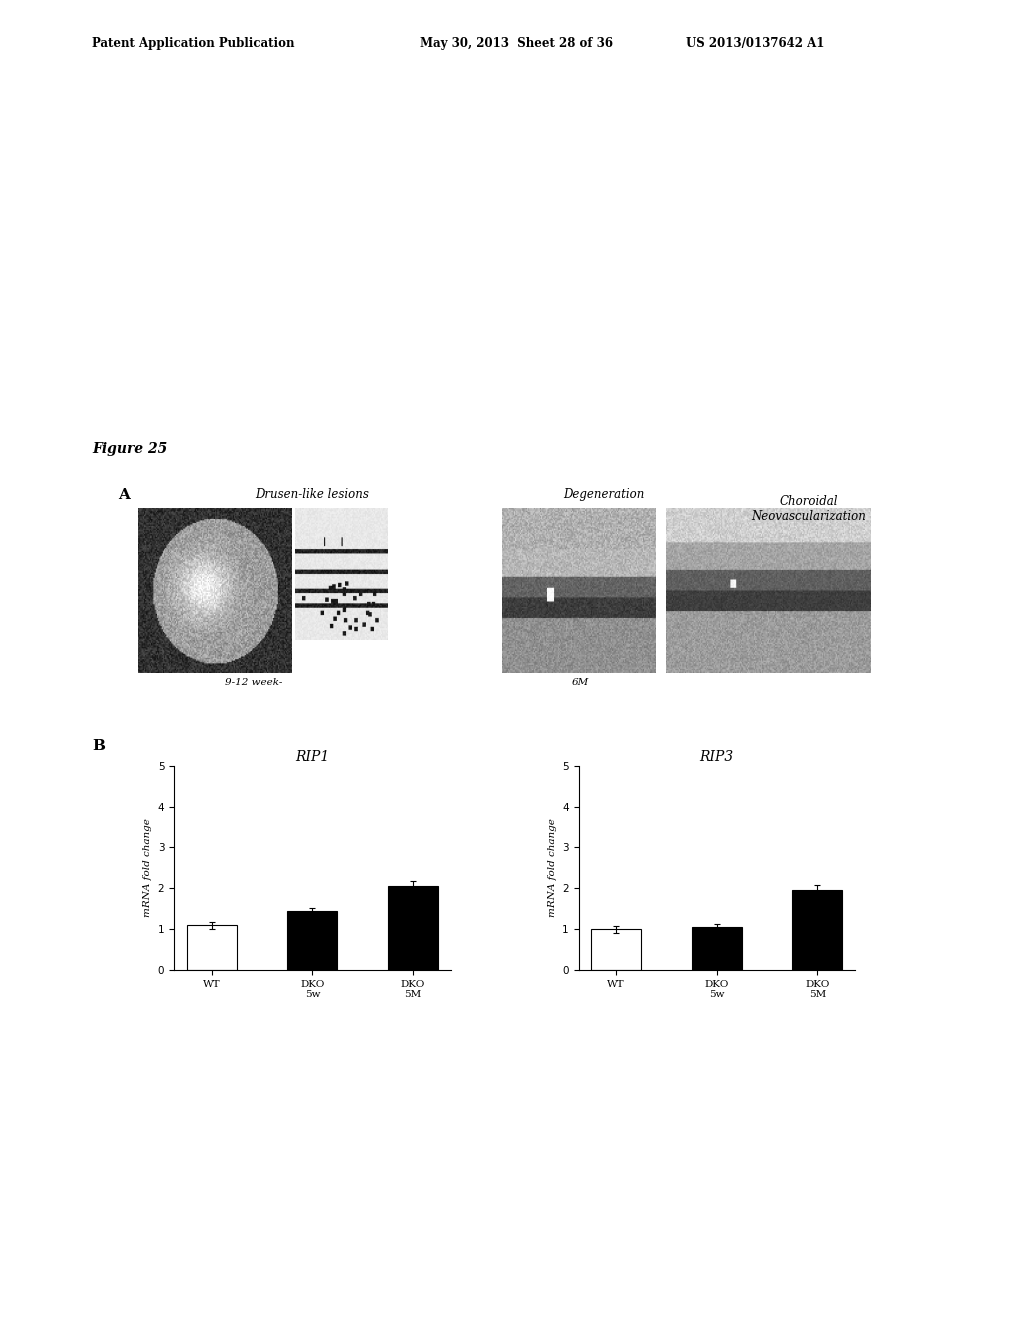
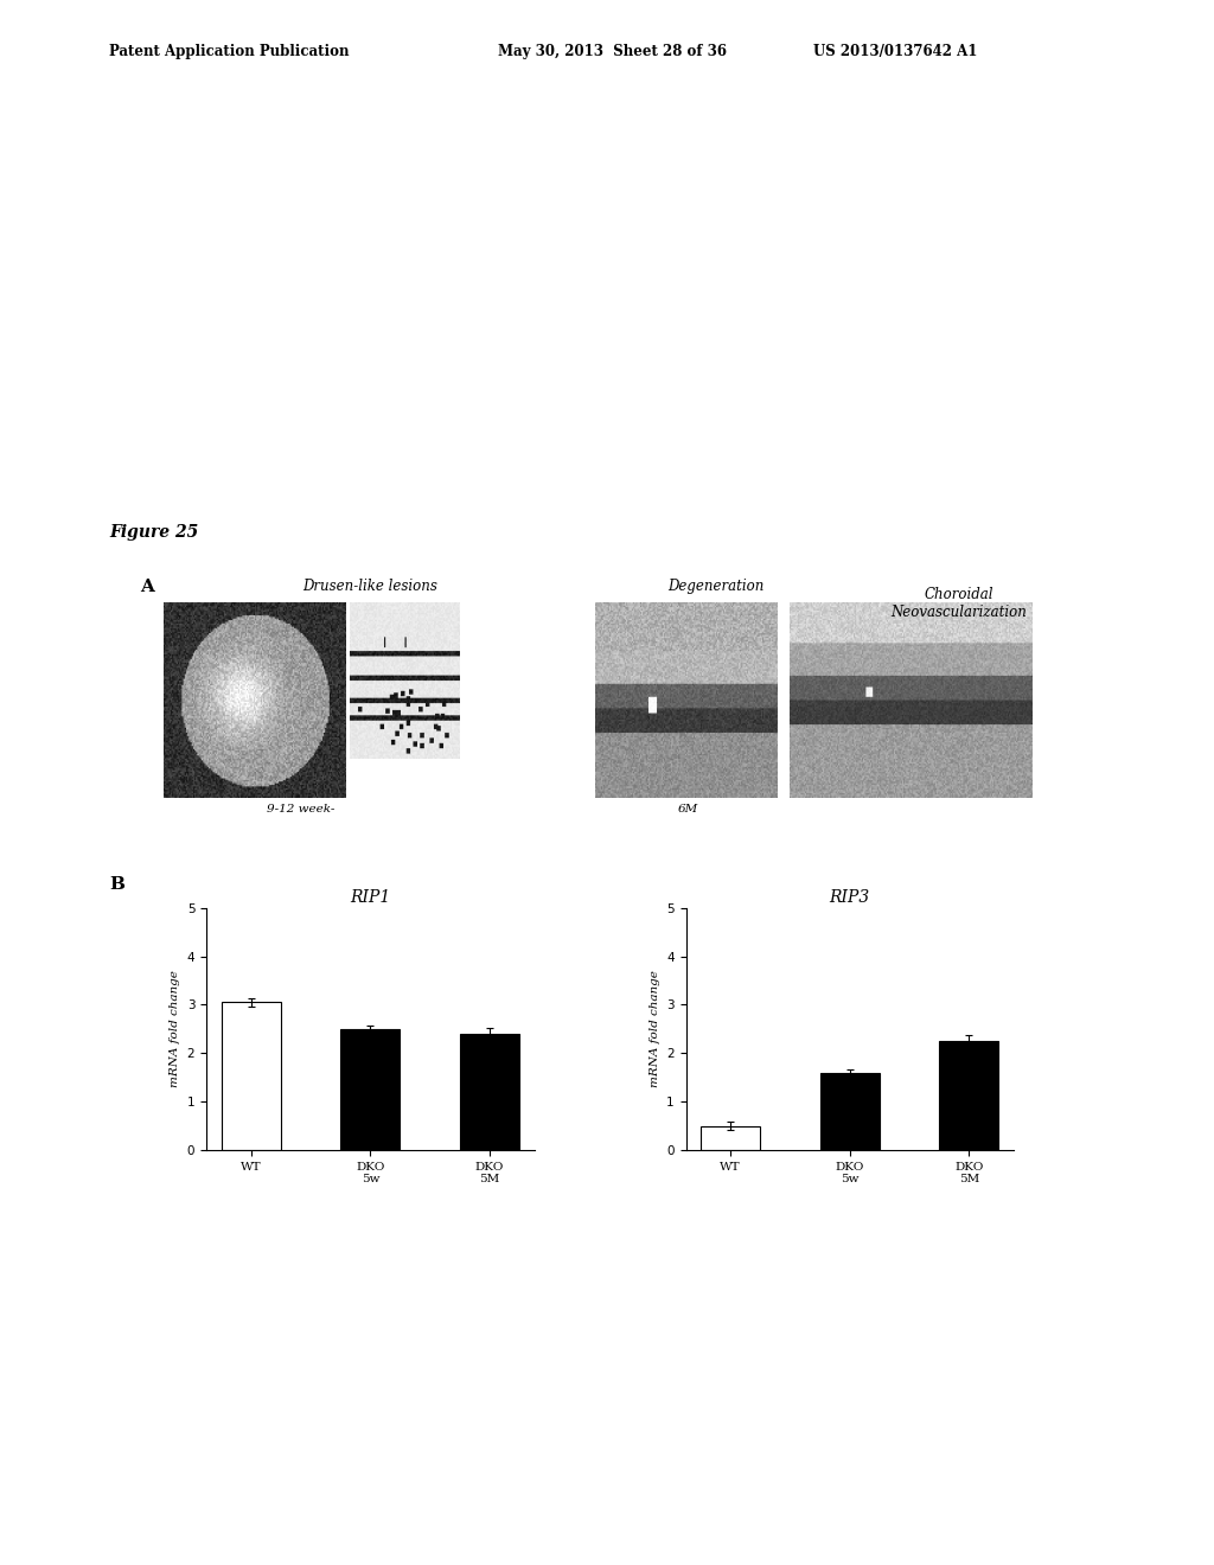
RIP1/WT: 1.10 -> 3.05
RIP1/DKO 5w: 1.45 -> 2.50
RIP1/DKO 5M: 2.05 -> 2.40
RIP3/WT: 1.00 -> 0.50
RIP3/DKO 5w: 1.05 -> 1.60
RIP3/DKO 5M: 1.95 -> 2.25
